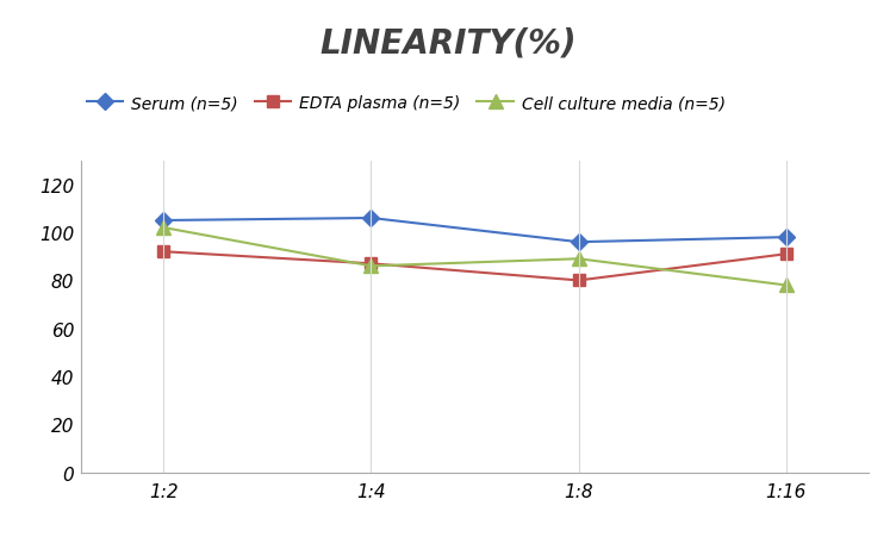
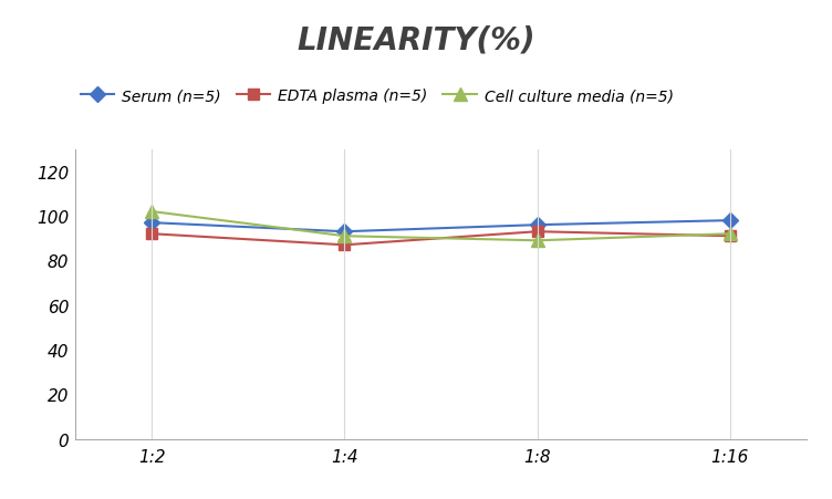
Serum (n=5)/1:2: 105 -> 97
Serum (n=5)/1:4: 106 -> 93
Cell culture media (n=5)/1:4: 86 -> 91
EDTA plasma (n=5)/1:8: 80 -> 93
Cell culture media (n=5)/1:16: 78 -> 92
